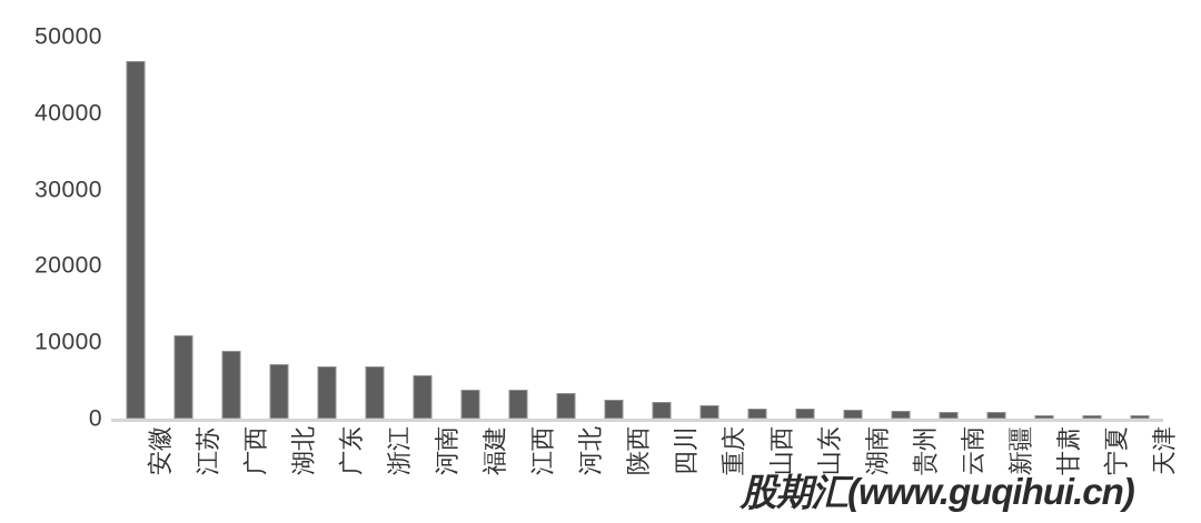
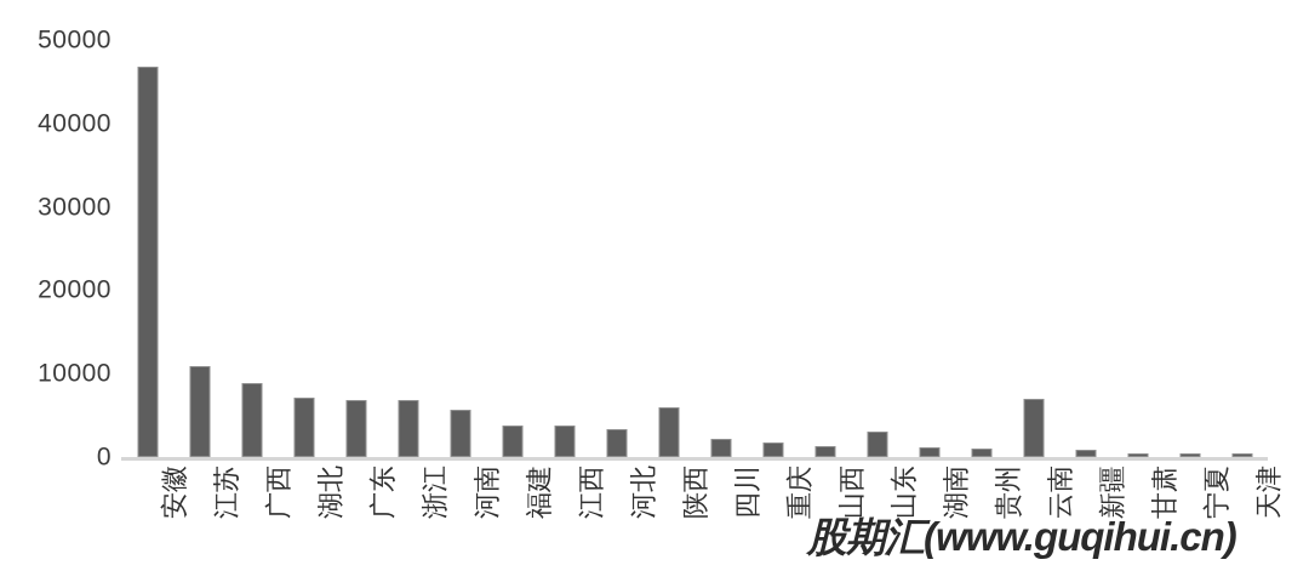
陕西: 2000 -> 6000
山东: 1000 -> 3000
云南: 1000 -> 7000
